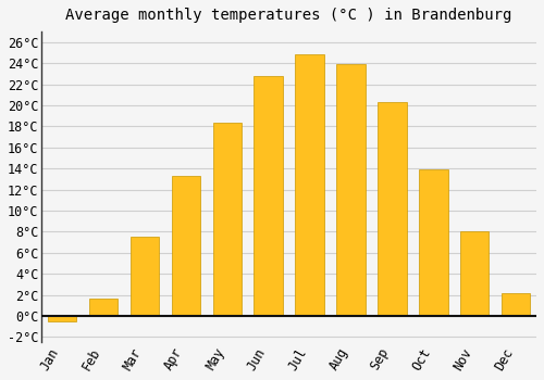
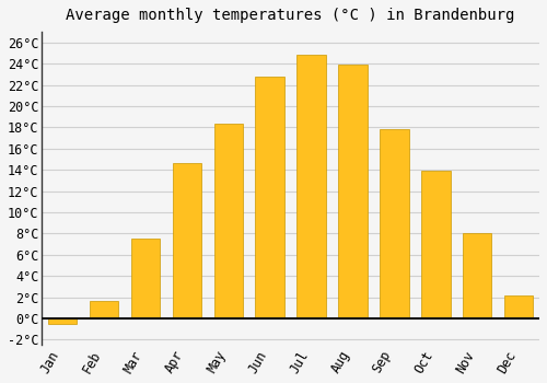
Apr: 13.3°C -> 14.6°C
Sep: 20.3°C -> 17.8°C
